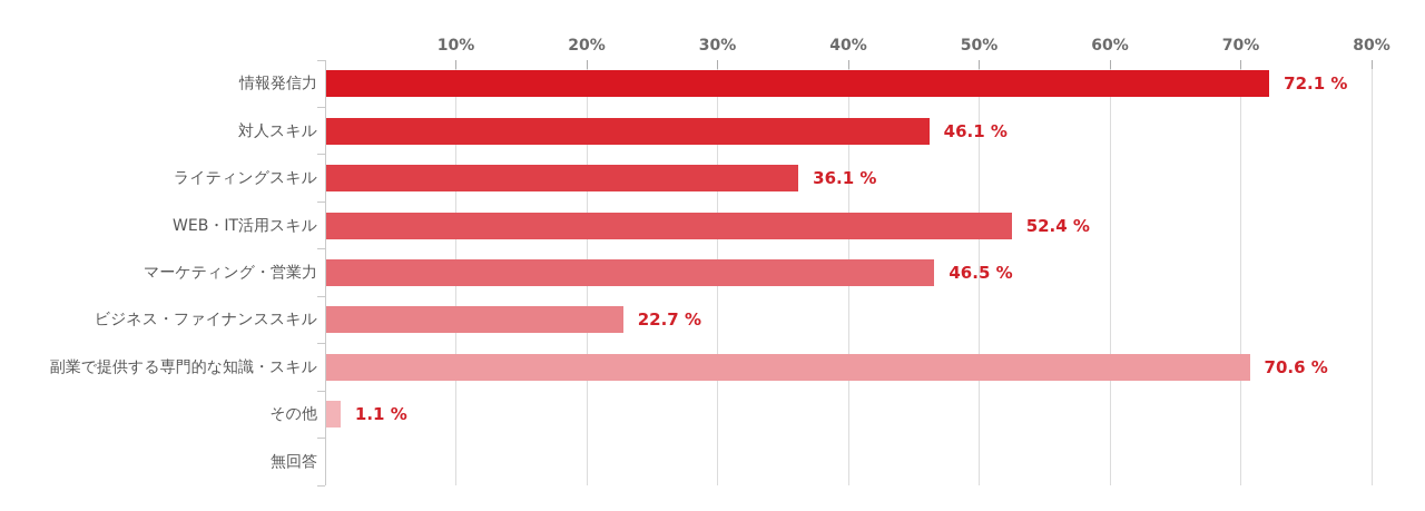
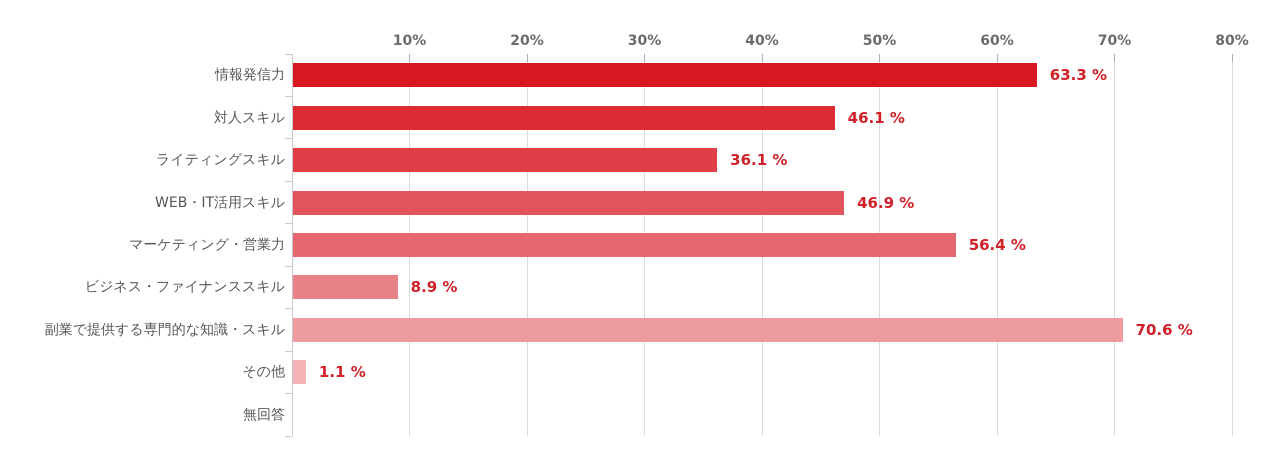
情報発信力: 72.1 -> 63.3
WEB・IT活用スキル: 52.4 -> 46.9
マーケティング・営業力: 46.5 -> 56.4
ビジネス・ファイナンススキル: 22.7 -> 8.9
